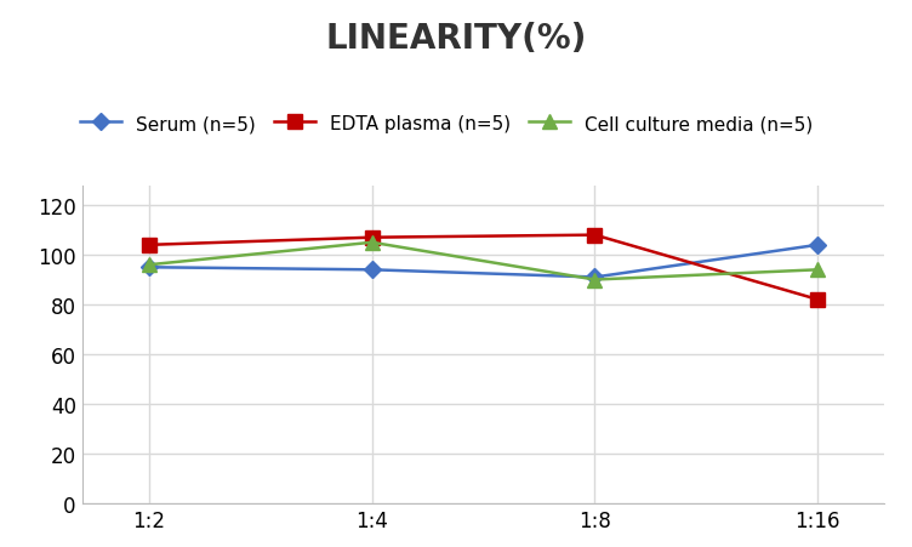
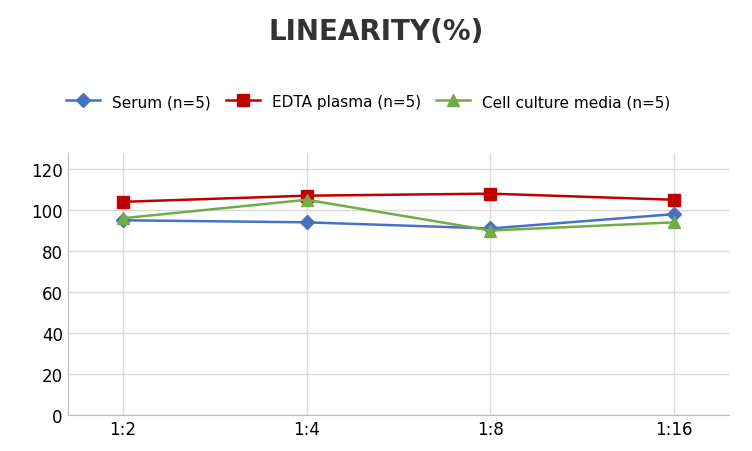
Serum (n=5)/1:16: 104 -> 98
EDTA plasma (n=5)/1:16: 82 -> 105
